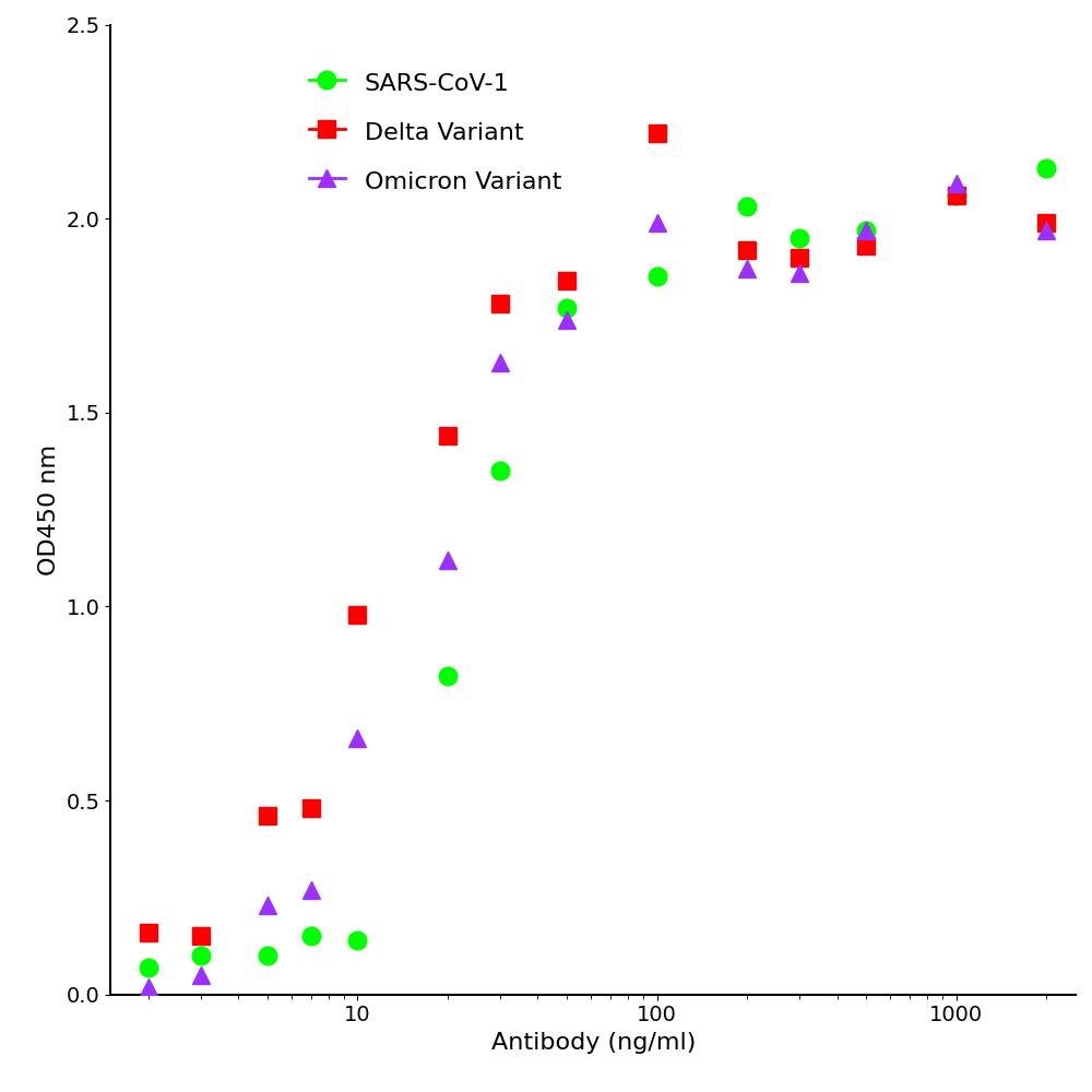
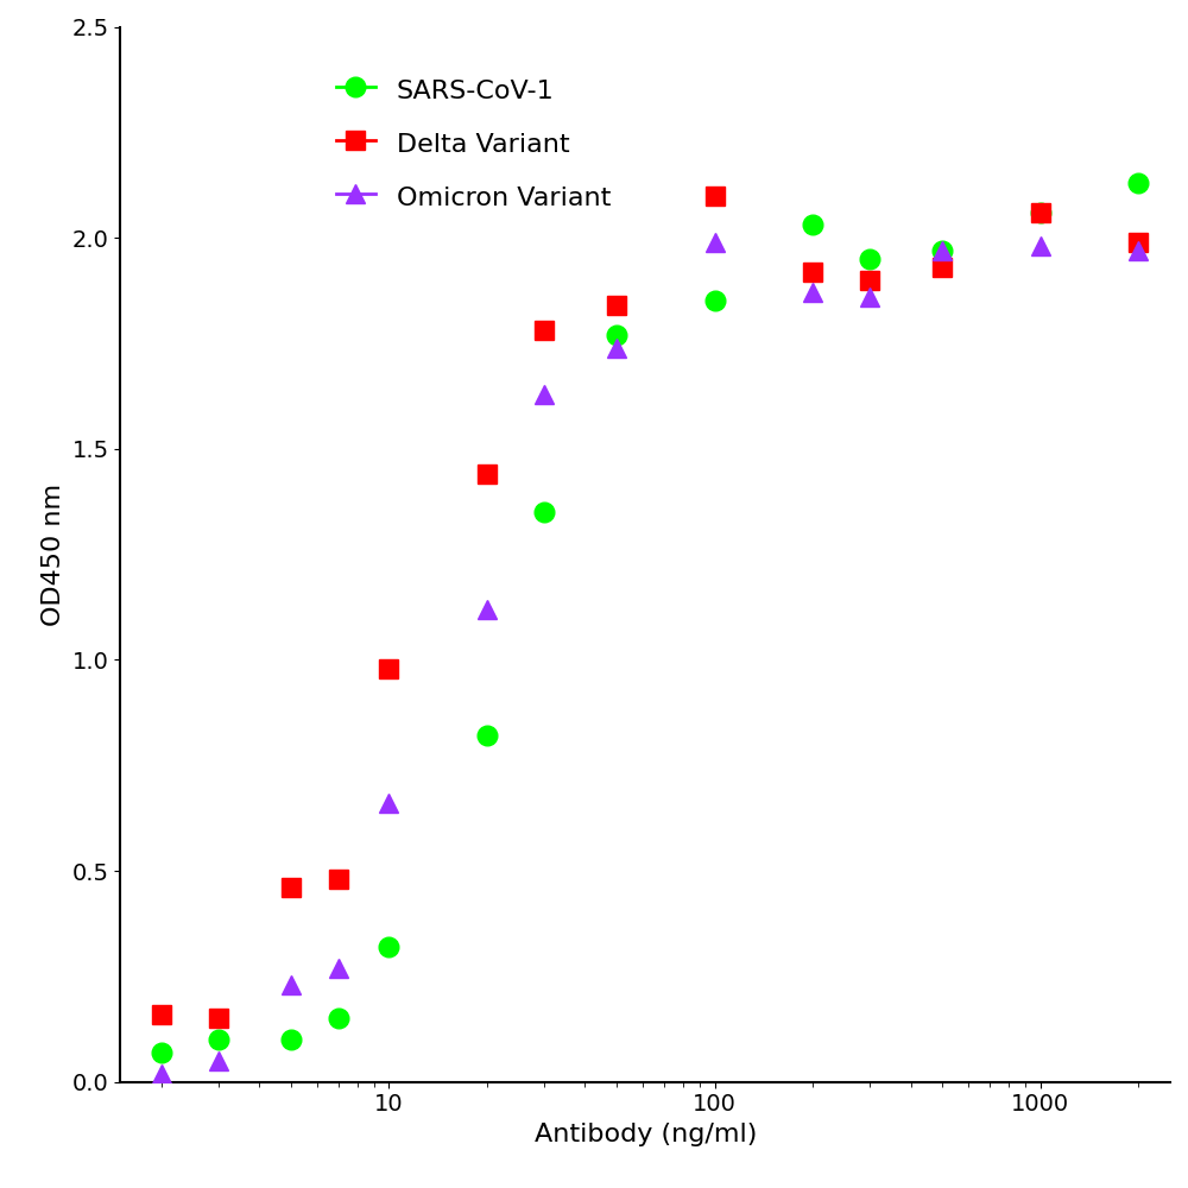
SARS-CoV-1/10: 0.14 -> 0.32
Delta Variant/100: 2.22 -> 2.10
Omicron Variant/1000: 2.09 -> 1.98
